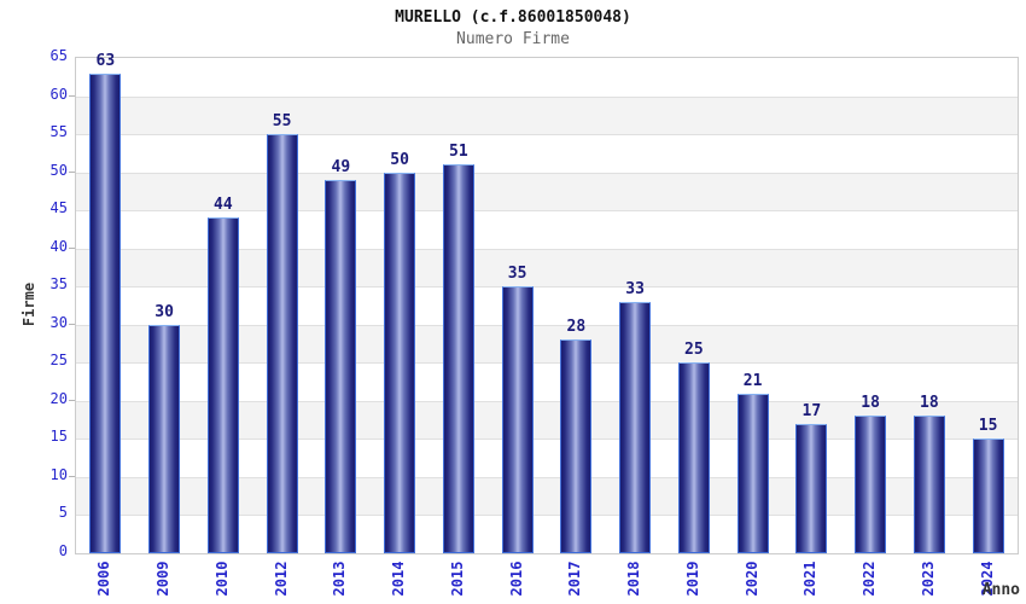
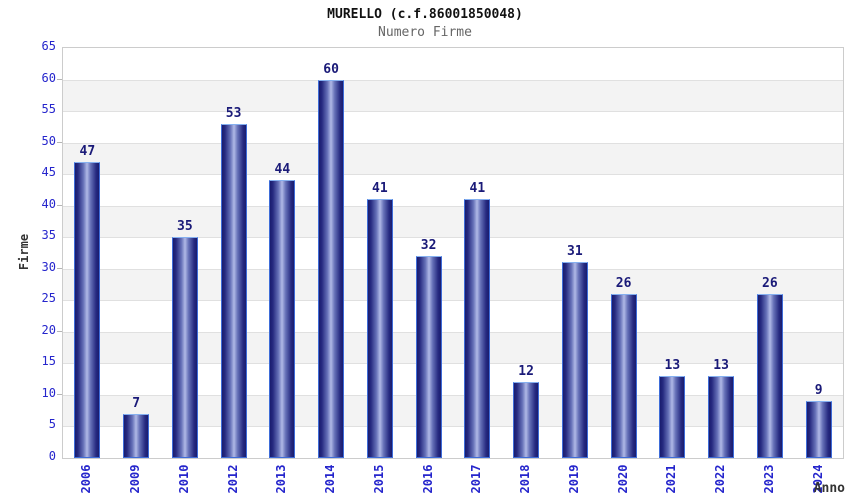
2006: 63 -> 47
2009: 30 -> 7
2010: 44 -> 35
2012: 55 -> 53
2013: 49 -> 44
2014: 50 -> 60
2015: 51 -> 41
2016: 35 -> 32
2017: 28 -> 41
2018: 33 -> 12
2019: 25 -> 31
2020: 21 -> 26
2021: 17 -> 13
2022: 18 -> 13
2023: 18 -> 26
2024: 15 -> 9
